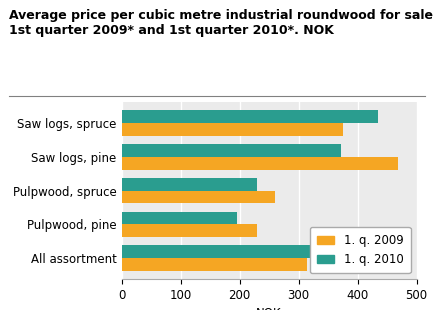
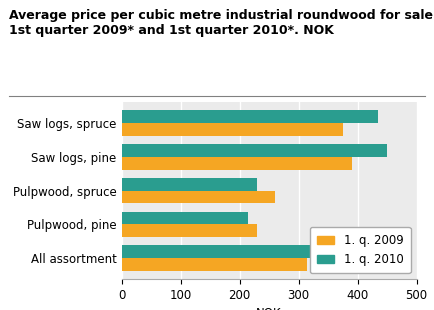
1. q. 2010/Saw logs, pine: 372 -> 450
1. q. 2009/Saw logs, pine: 468 -> 390
1. q. 2010/Pulpwood, pine: 196 -> 215
